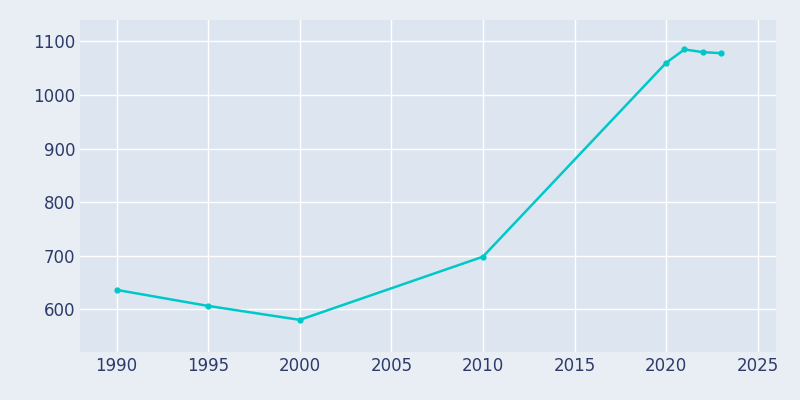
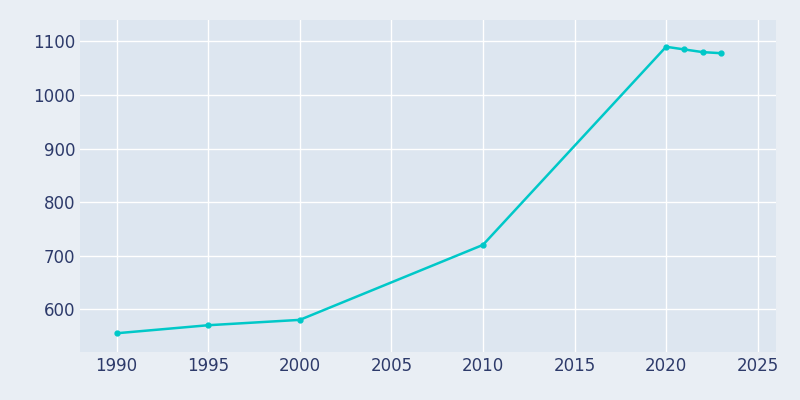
1990: 636 -> 555
1995: 606 -> 570
2010: 698 -> 720
2020: 1060 -> 1090
